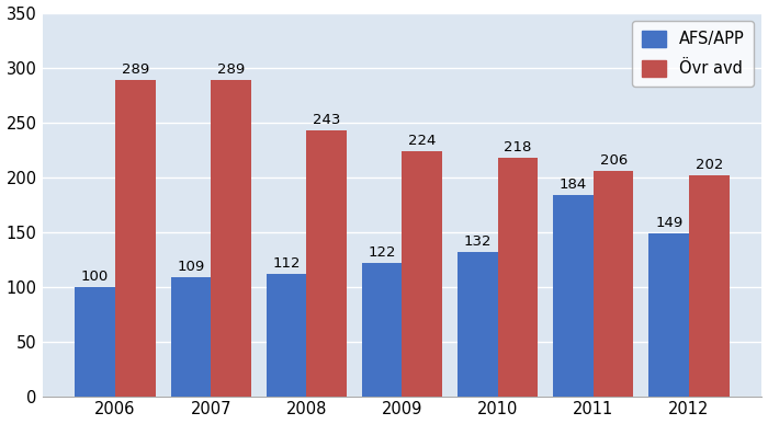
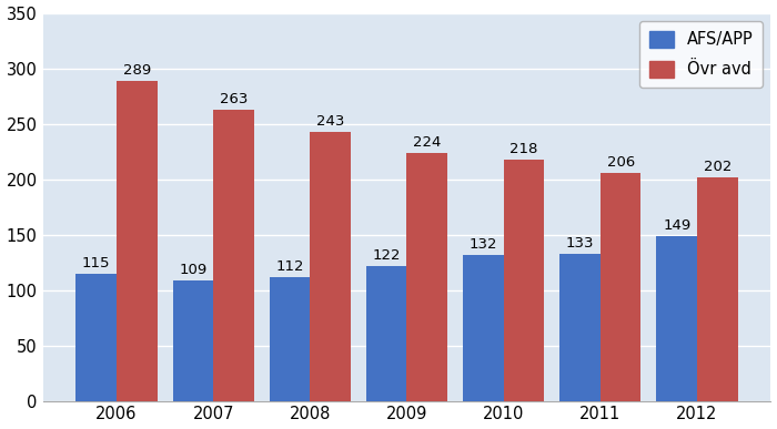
AFS/APP/2006: 100 -> 115
Övr avd/2007: 289 -> 263
AFS/APP/2011: 184 -> 133
